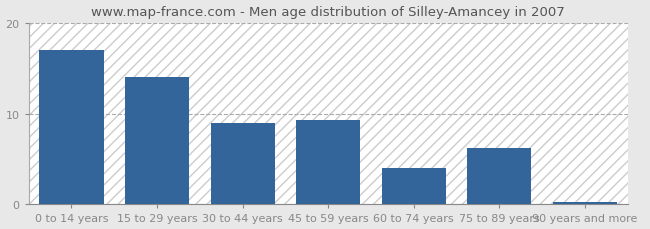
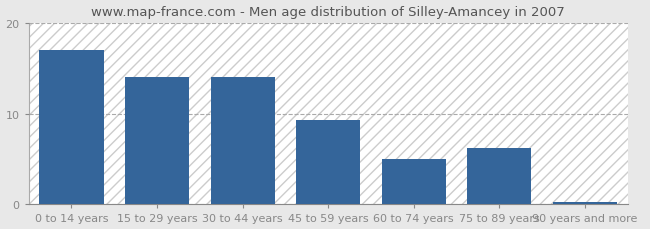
30 to 44 years: 9.0 -> 14.0
60 to 74 years: 4.0 -> 5.0
